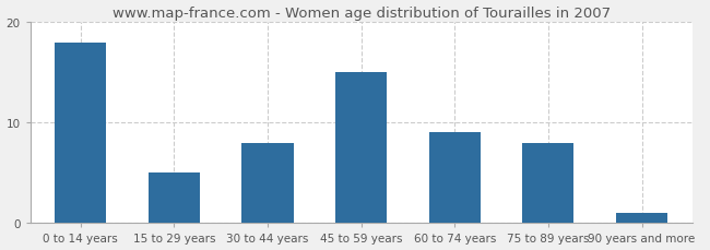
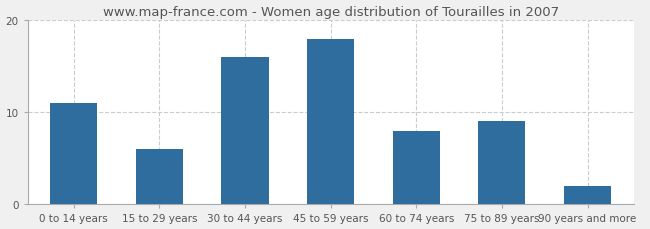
0 to 14 years: 18 -> 11
15 to 29 years: 5 -> 6
30 to 44 years: 8 -> 16
45 to 59 years: 15 -> 18
60 to 74 years: 9 -> 8
75 to 89 years: 8 -> 9
90 years and more: 1 -> 2
